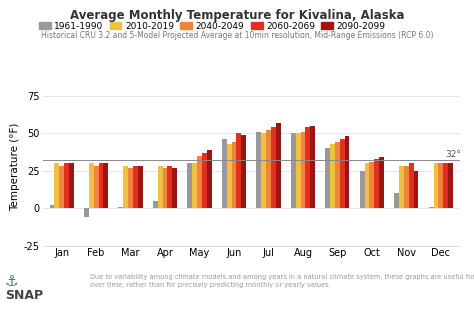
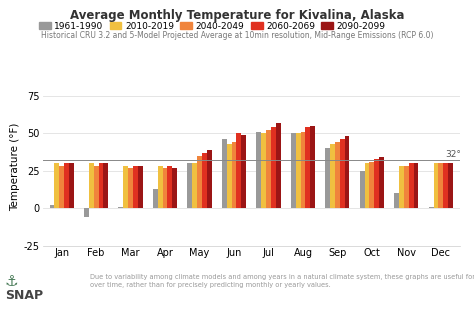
1961-1990/Apr: 5 -> 13
2090-2099/Nov: 25 -> 30
